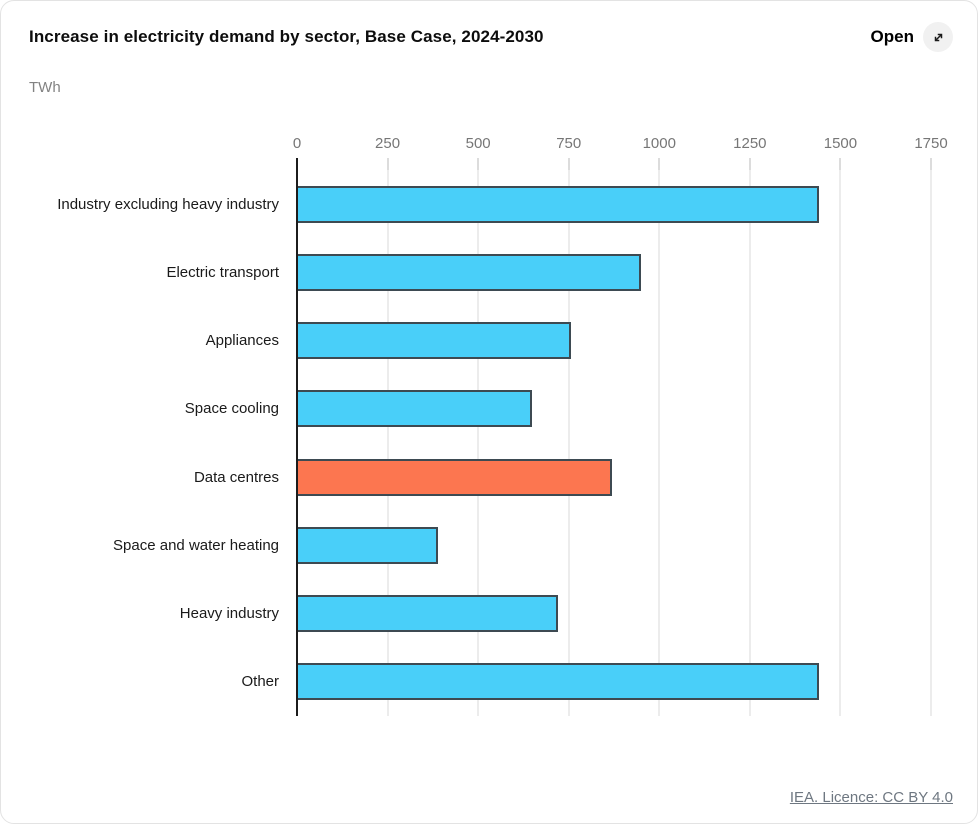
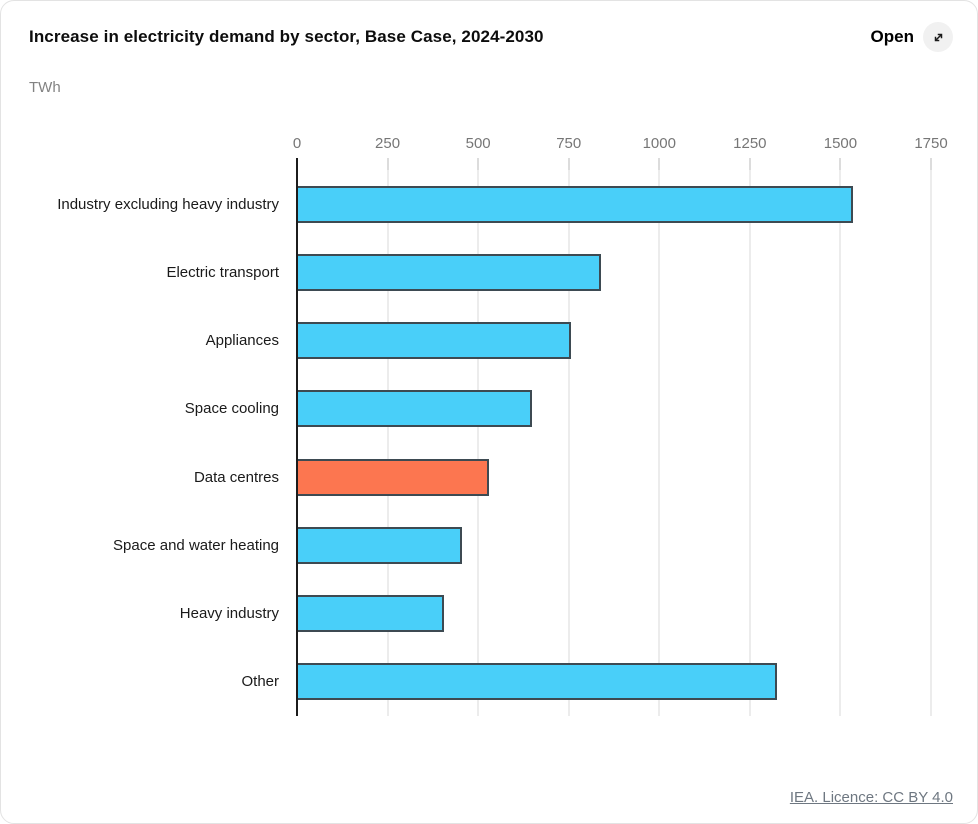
Industry excluding heavy industry: 1440 -> 1540
Electric transport: 950 -> 840
Data centres: 870 -> 530
Space and water heating: 390 -> 460
Heavy industry: 720 -> 400
Other: 1440 -> 1320
